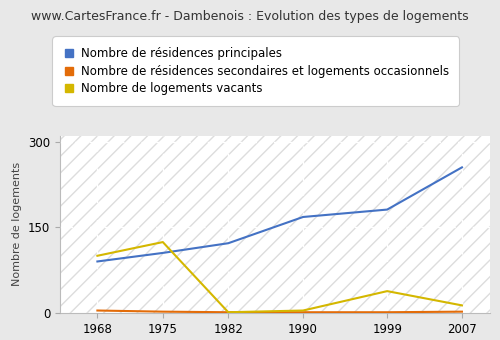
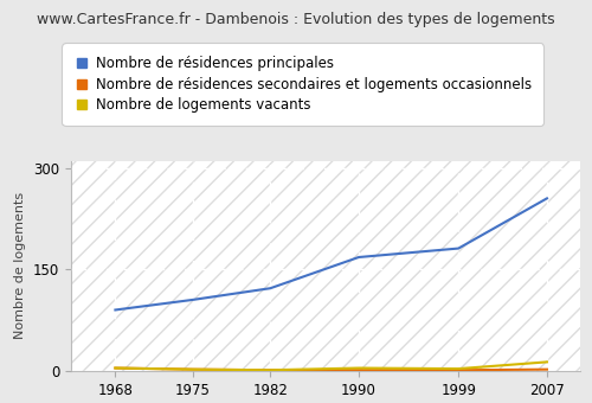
Nombre de logements vacants/1968: 100 -> 4
Nombre de logements vacants/1975: 124 -> 2
Nombre de logements vacants/1999: 38 -> 3
